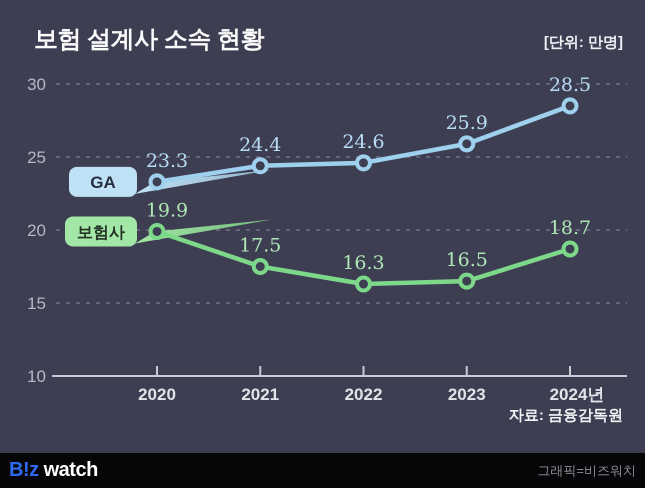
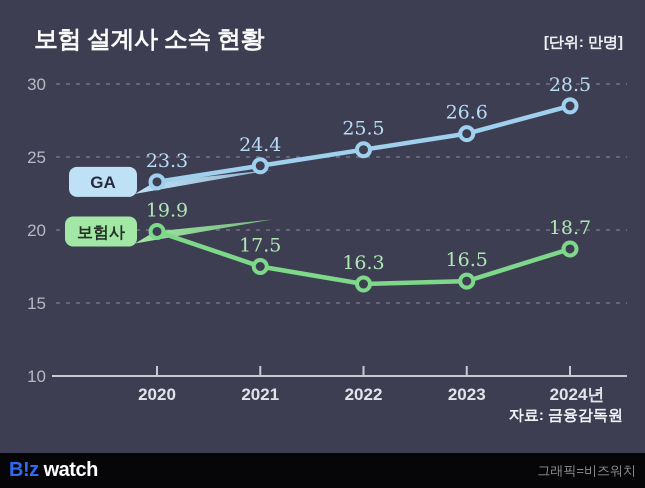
GA/2022: 24.6 -> 25.5
GA/2023: 25.9 -> 26.6
